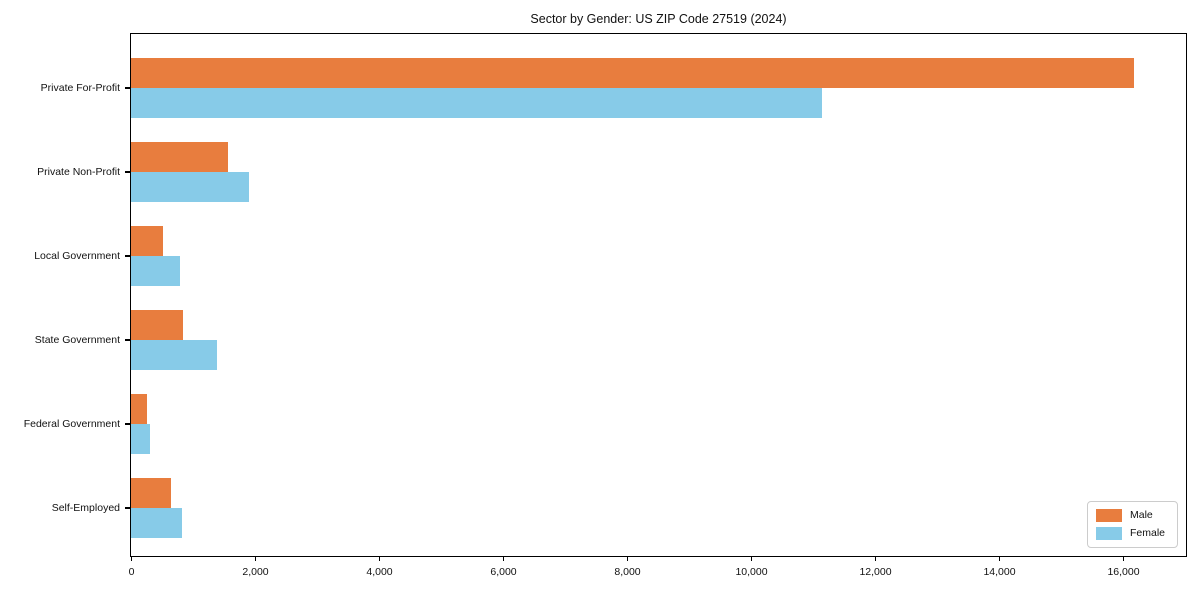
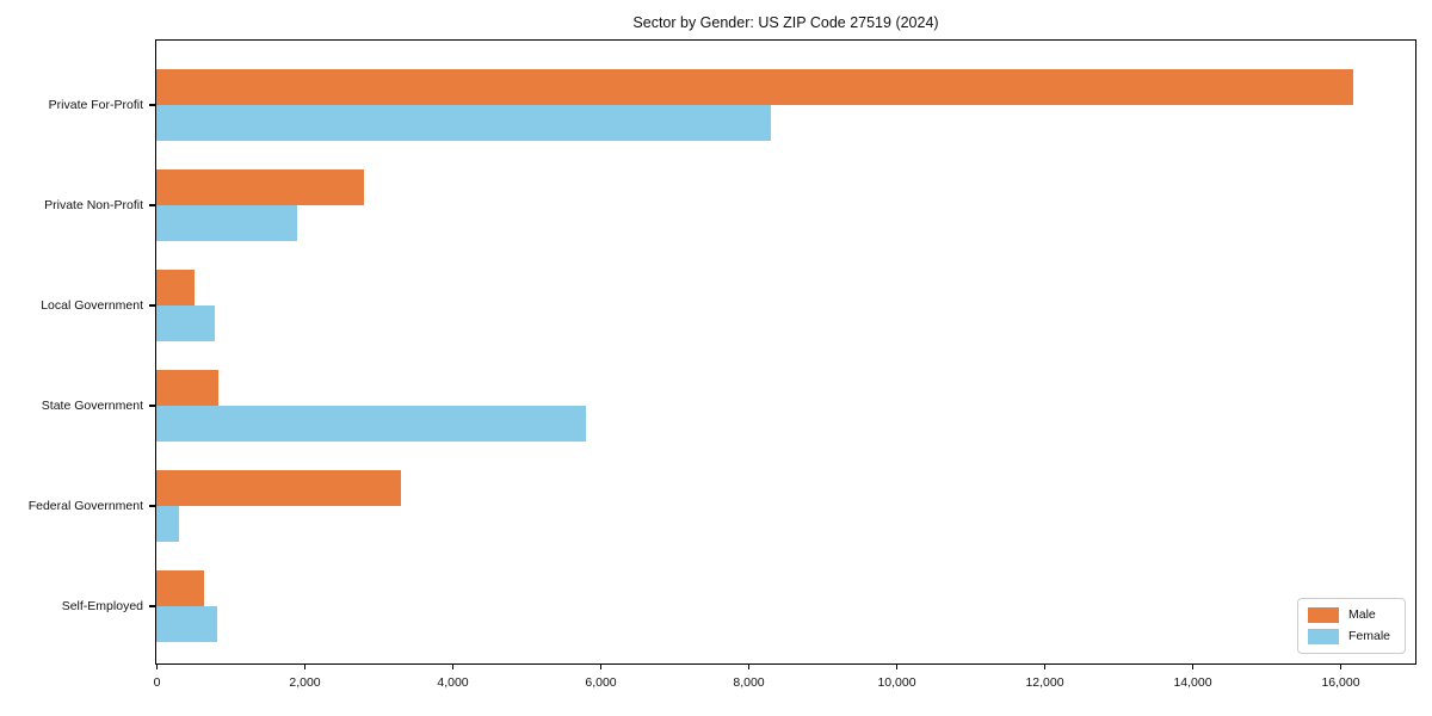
Female/Private For-Profit: 11200 -> 8300
Male/Private Non-Profit: 1600 -> 2800
Female/State Government: 1400 -> 5800
Male/Federal Government: 300 -> 3300
